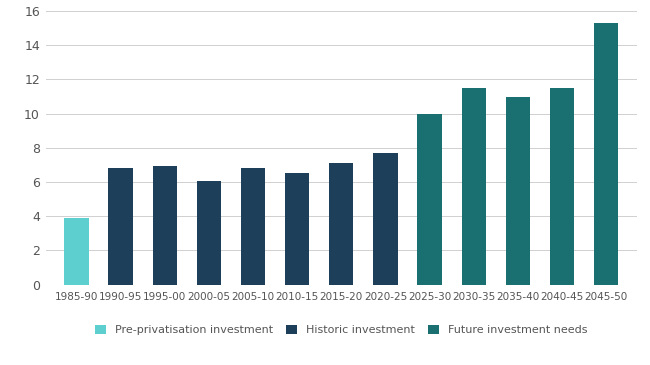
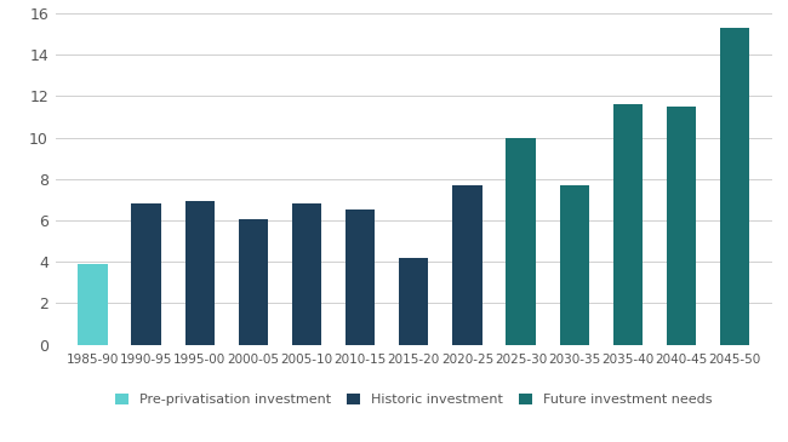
2015-20: 7.1 -> 4.2
2030-35: 11.5 -> 7.7
2035-40: 10.9 -> 11.6
